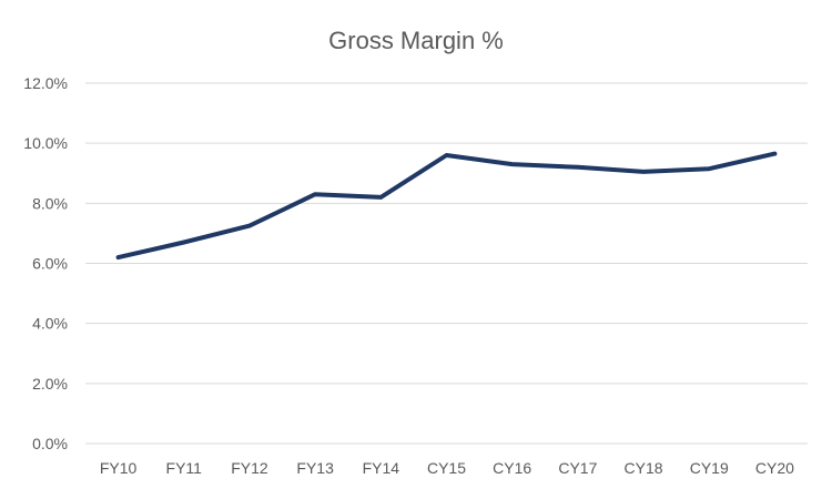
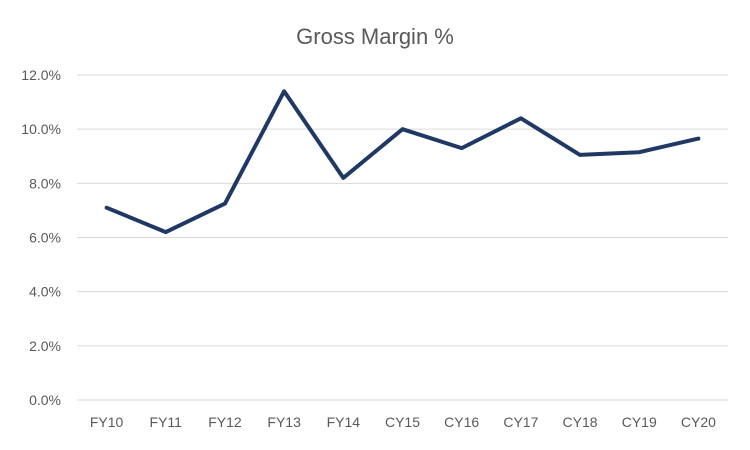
FY10: 6.2% -> 7.1%
FY11: 6.7% -> 6.2%
FY13: 8.3% -> 11.4%
CY15: 9.6% -> 10.0%
CY17: 9.2% -> 10.4%
